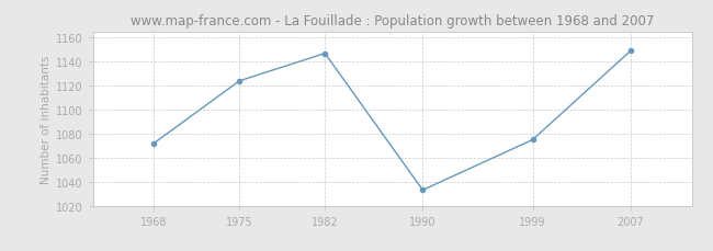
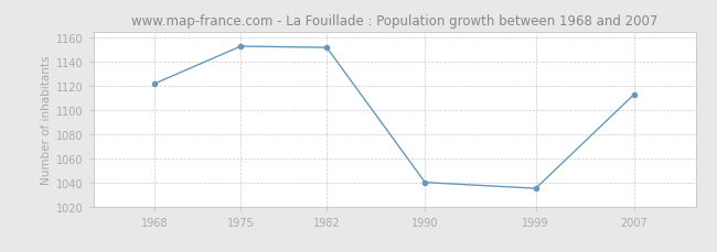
1968: 1072 -> 1122
1975: 1124 -> 1153
1982: 1147 -> 1152
1990: 1033 -> 1040
1999: 1075 -> 1035
2007: 1149 -> 1113
